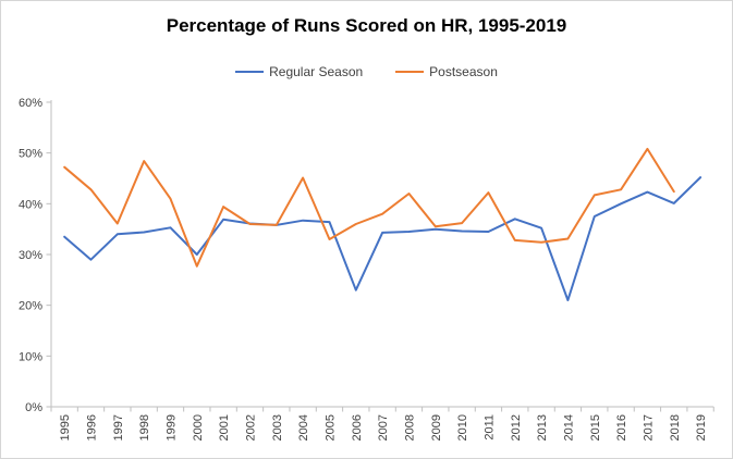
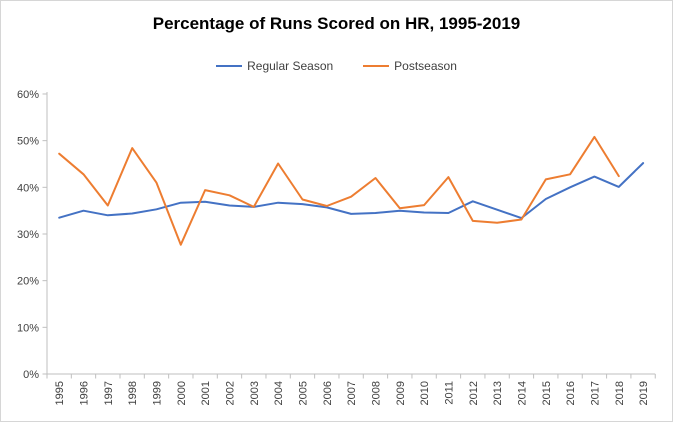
Regular Season/1996: 29% -> 35%
Regular Season/2000: 30% -> 37%
Postseason/2002: 36% -> 38%
Postseason/2005: 33% -> 37%
Regular Season/2006: 23% -> 36%
Regular Season/2014: 21% -> 33%
